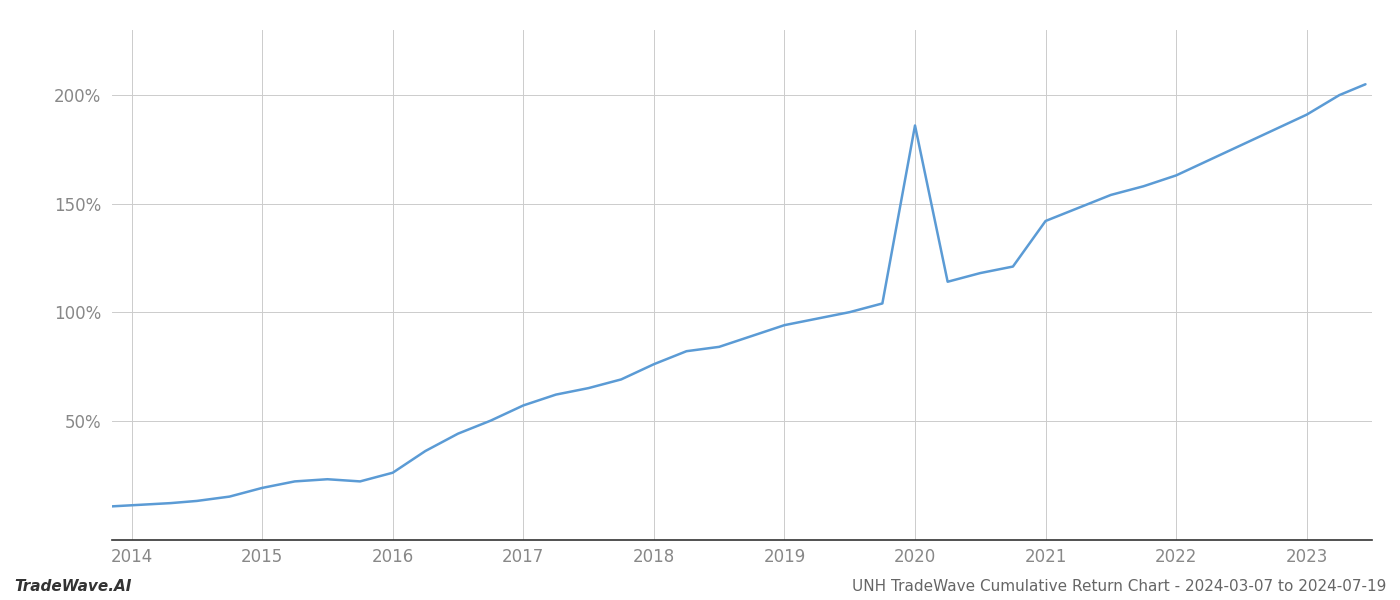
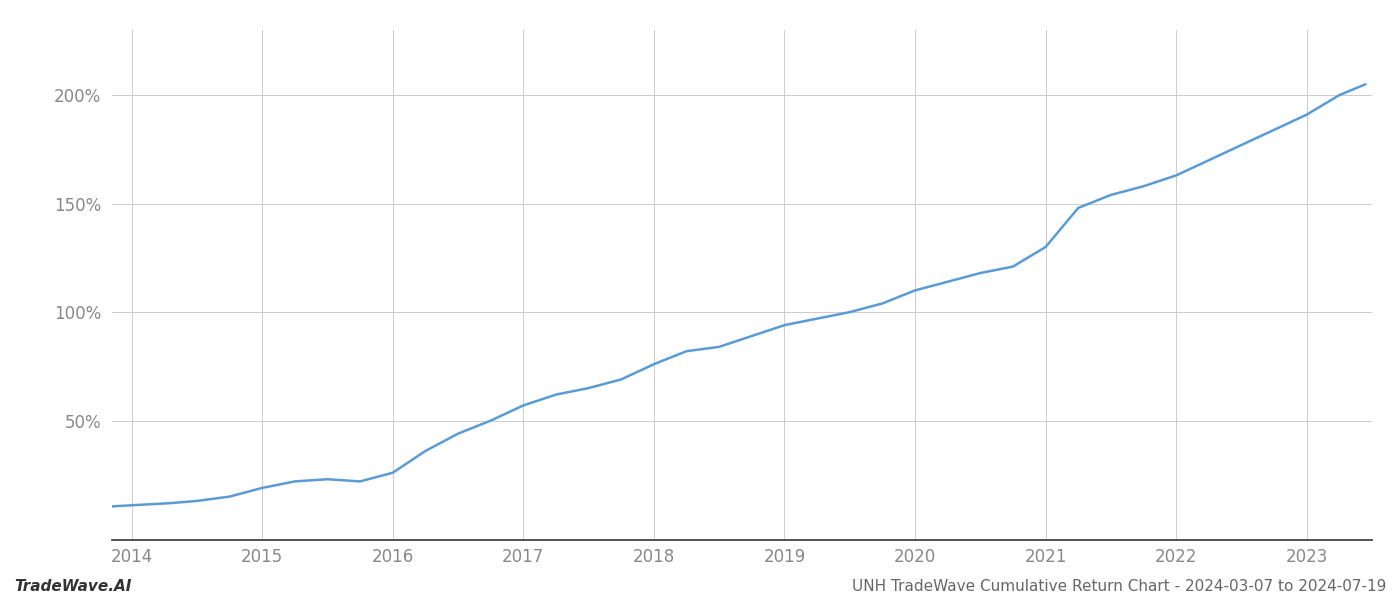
2020: 186.0% -> 110.0%
2021: 142.0% -> 130.0%
